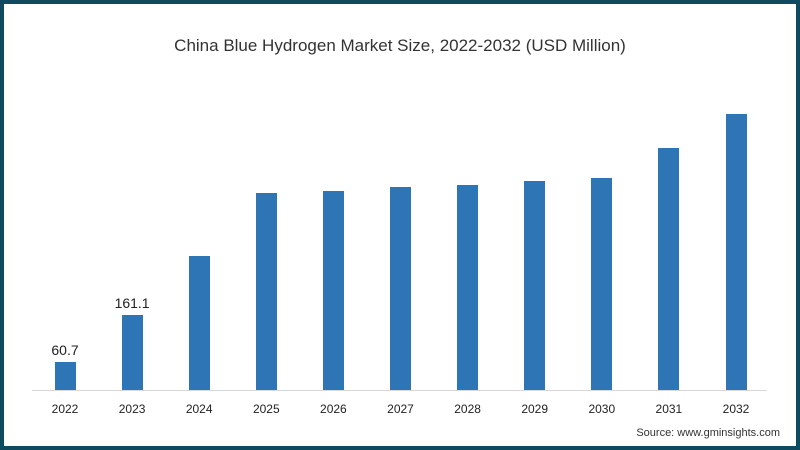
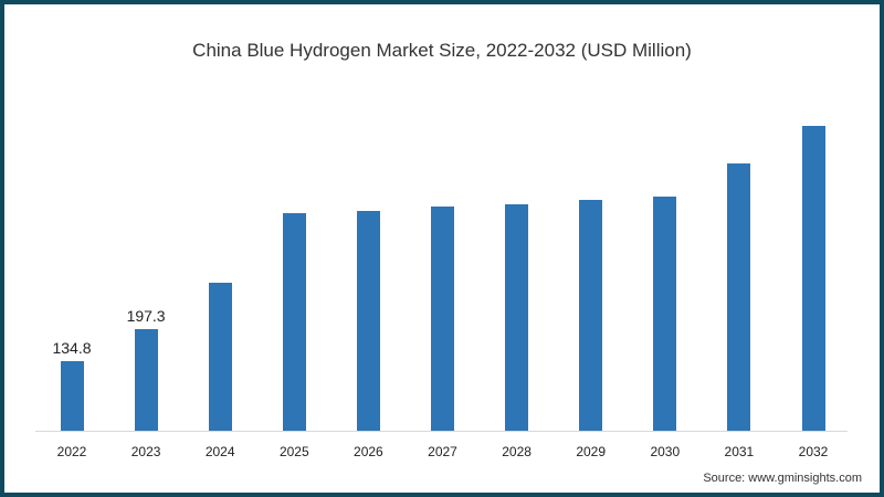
2022: 60.7 -> 134.8
2023: 161.1 -> 197.3
